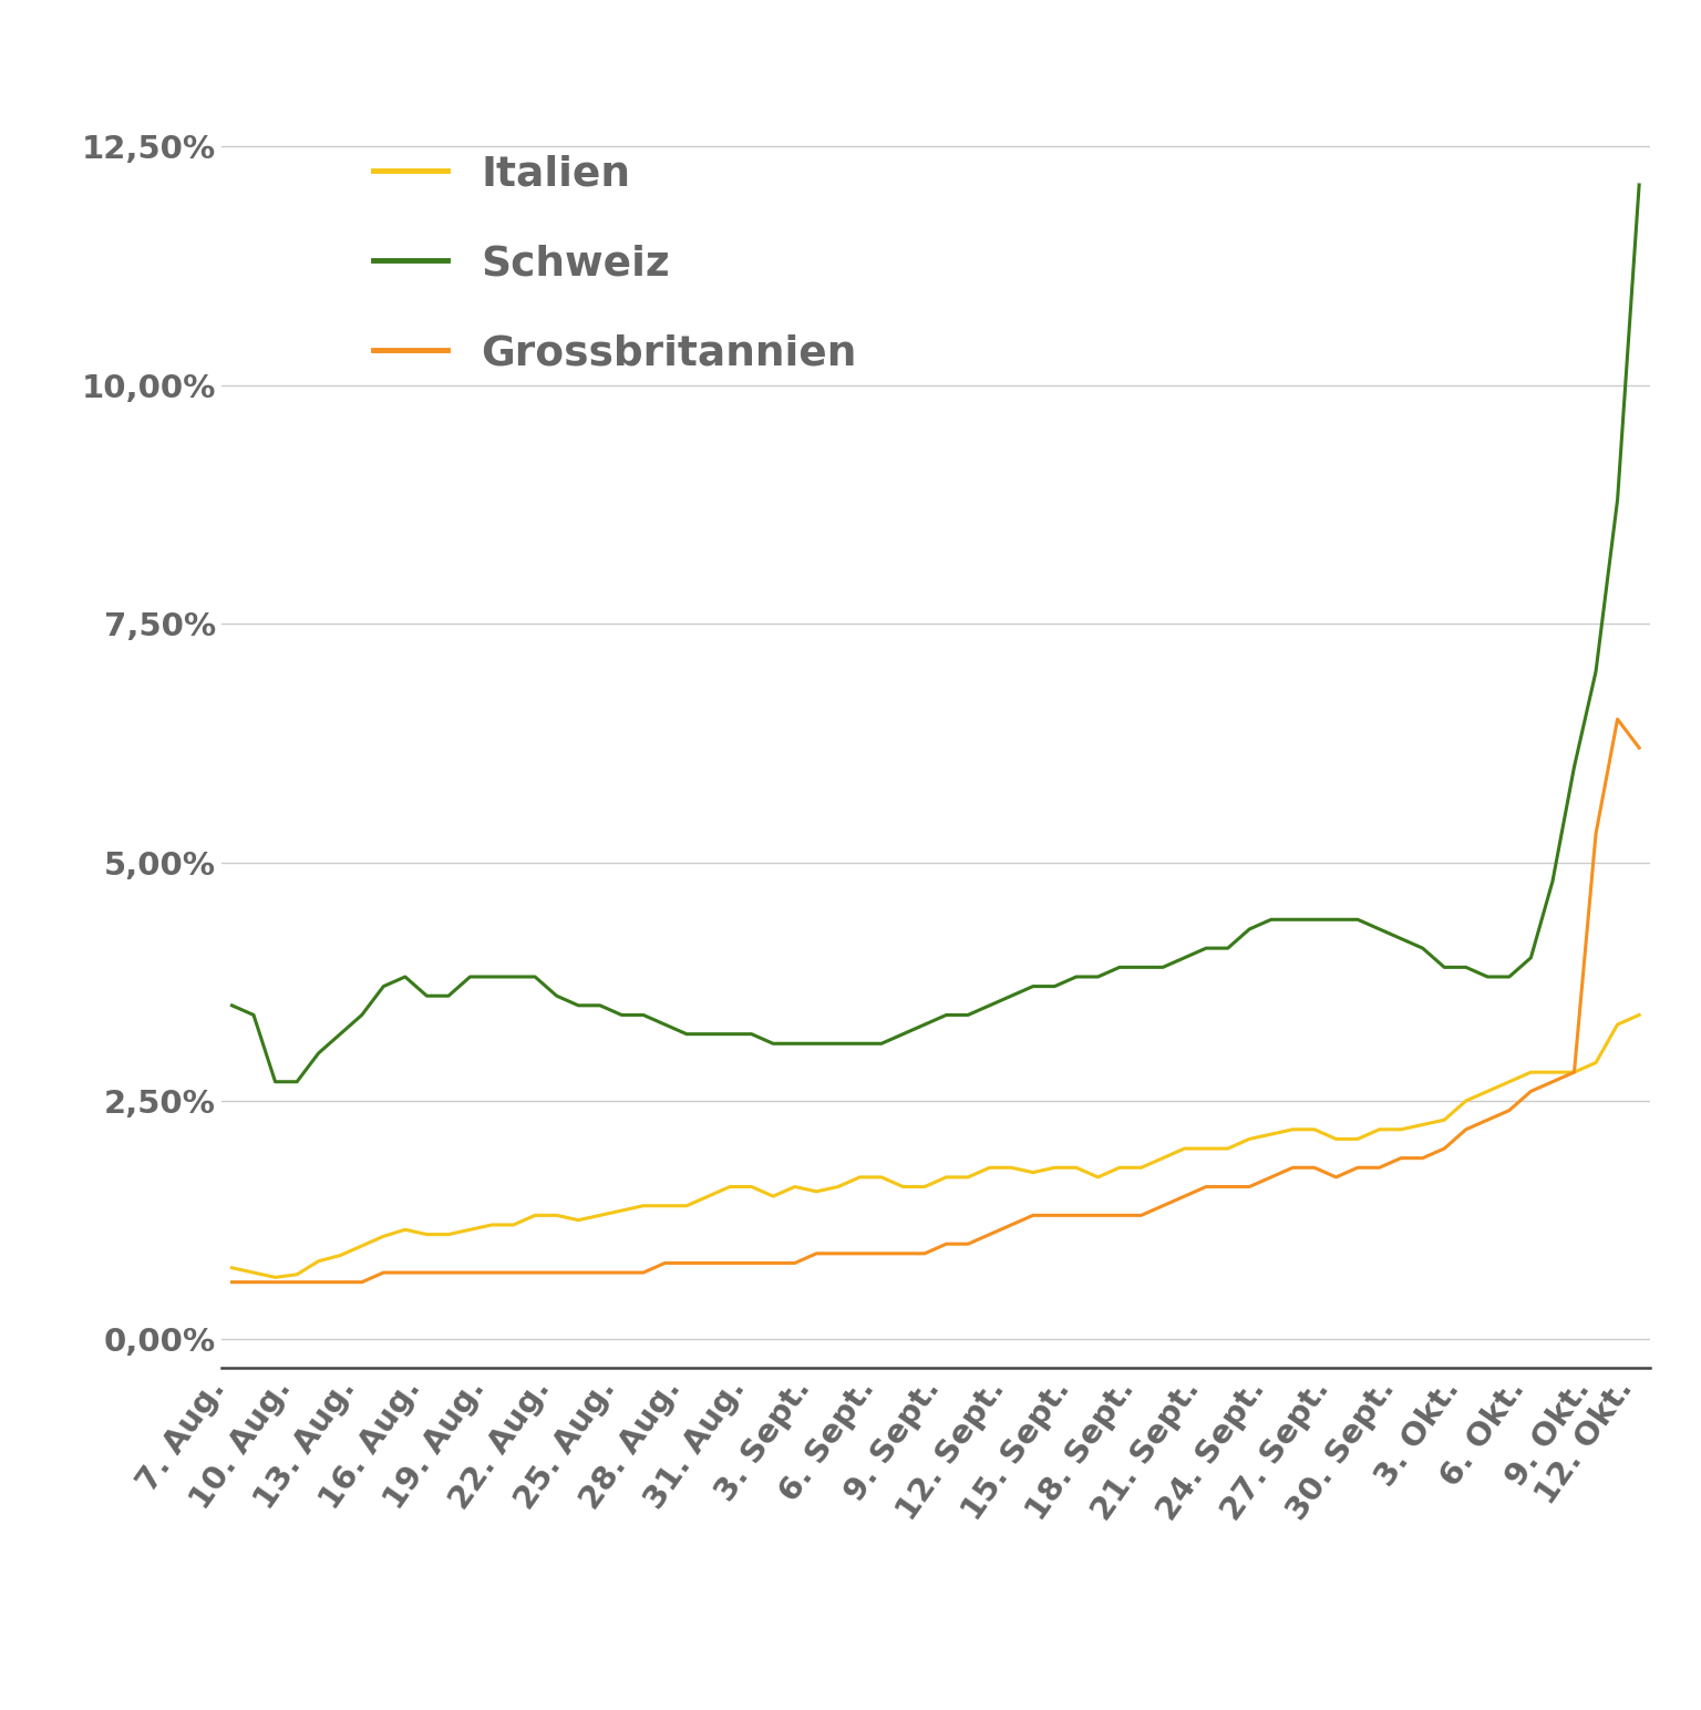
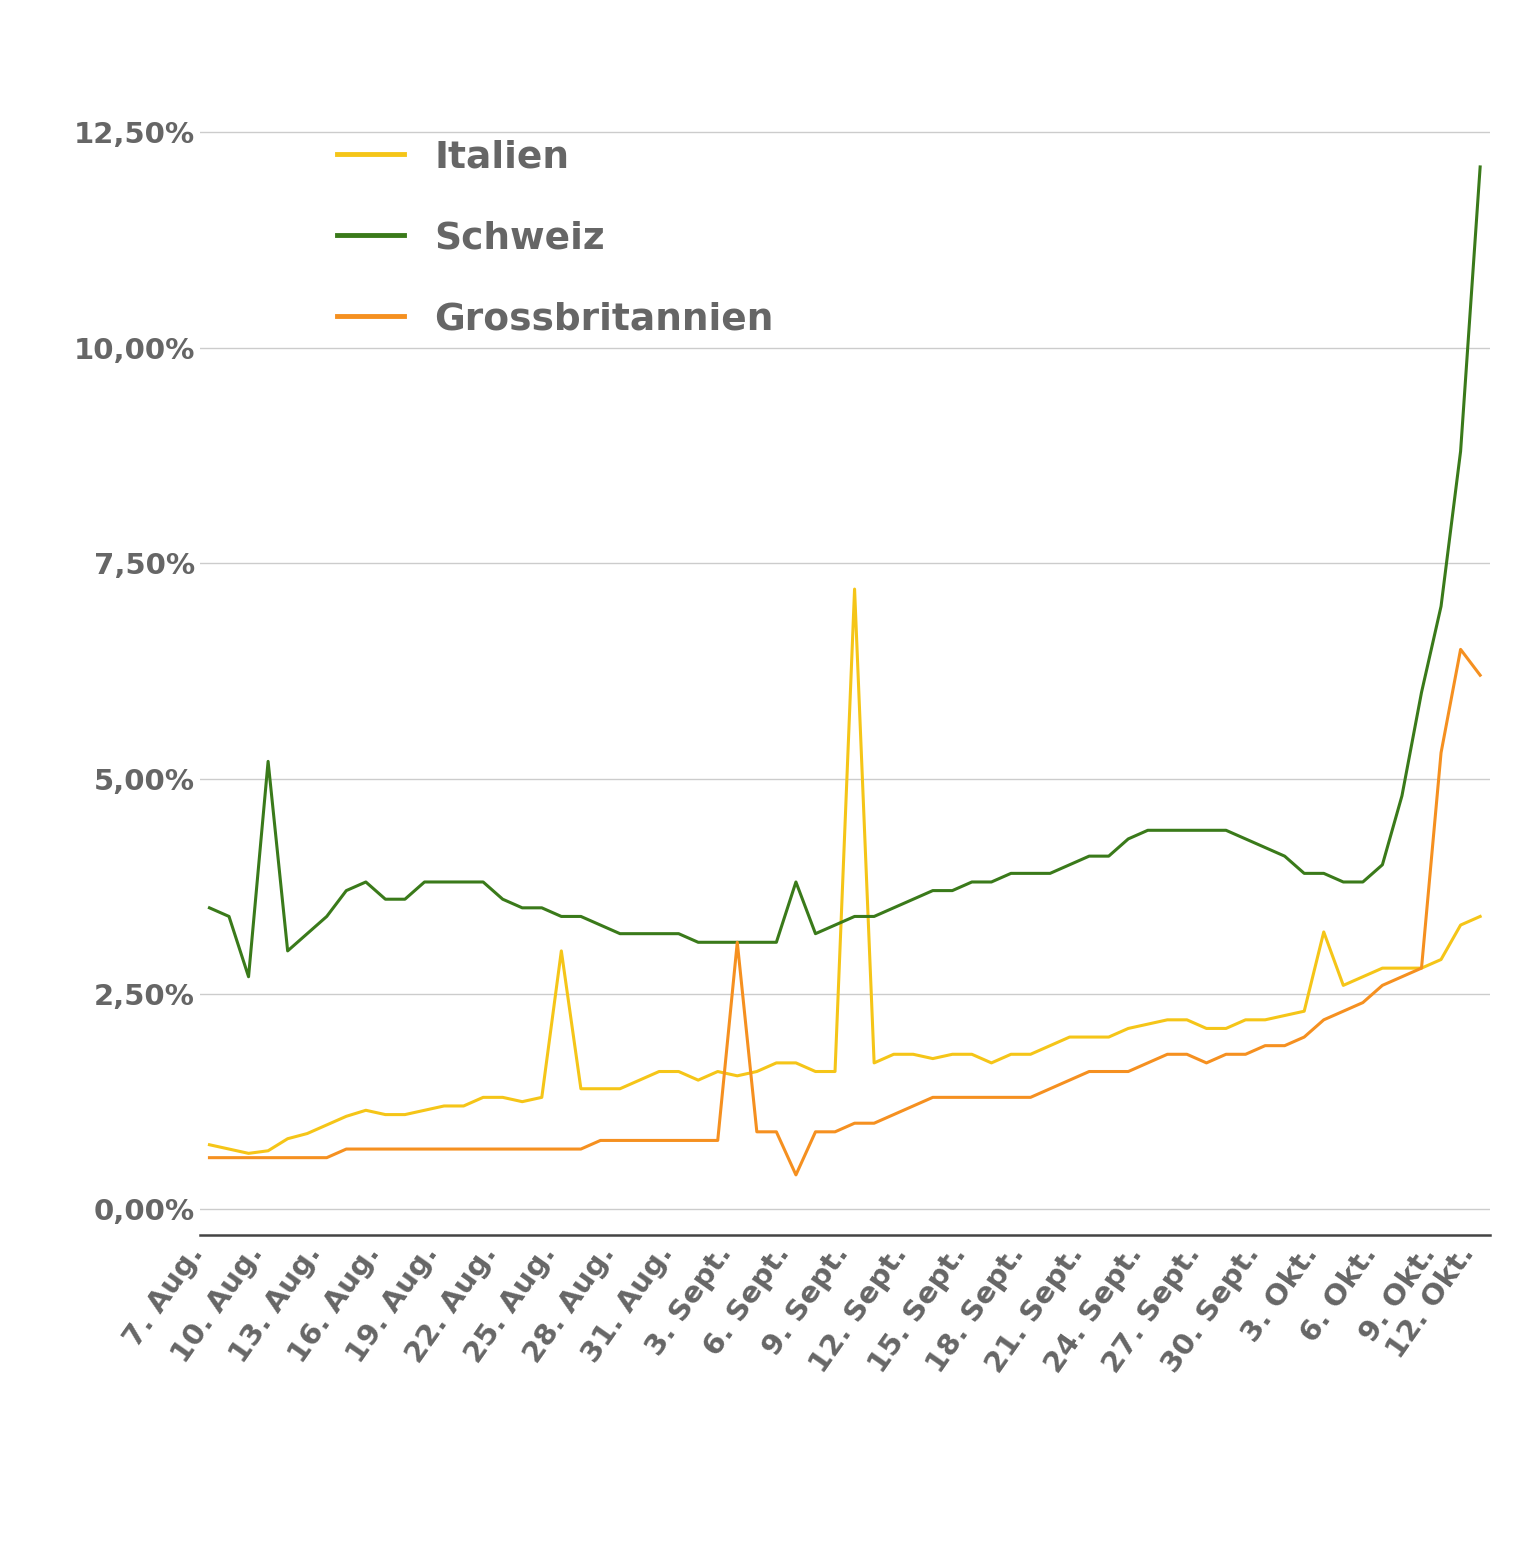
Schweiz/10. Aug.: 2,7% -> 5,2%
Italien/25. Aug.: 1,35% -> 3,00%
Grossbritannien/3. Sept.: 0,9% -> 3,1%
Schweiz/6. Sept.: 3,1% -> 3,8%
Grossbritannien/6. Sept.: 0,9% -> 0,4%
Italien/9. Sept.: 1,70% -> 7,20%
Italien/3. Okt.: 2,50% -> 3,22%
